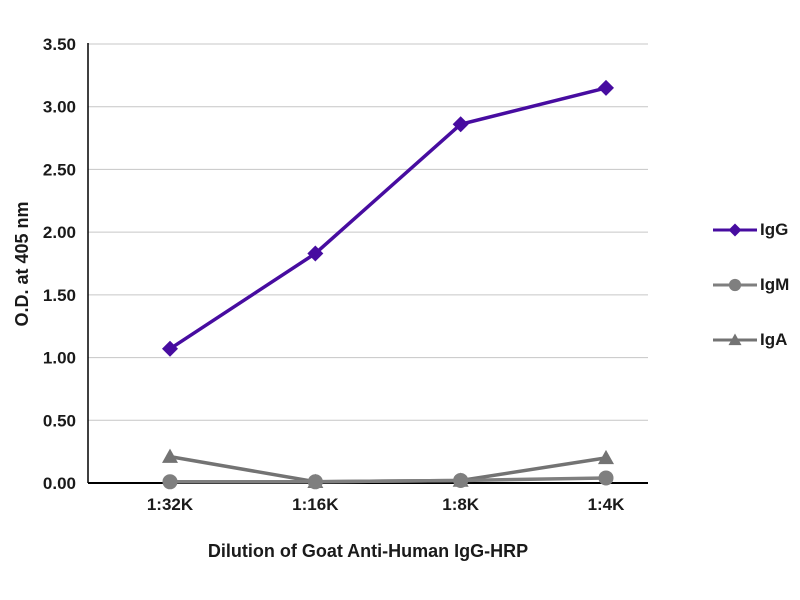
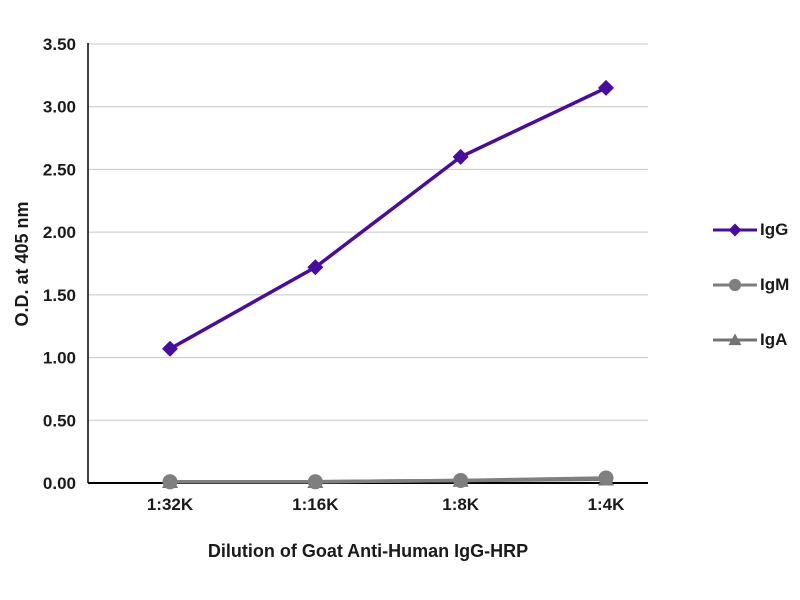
IgA/1:32K: 0.21 -> 0.01
IgG/1:16K: 1.83 -> 1.72
IgG/1:8K: 2.86 -> 2.60
IgA/1:4K: 0.20 -> 0.03
